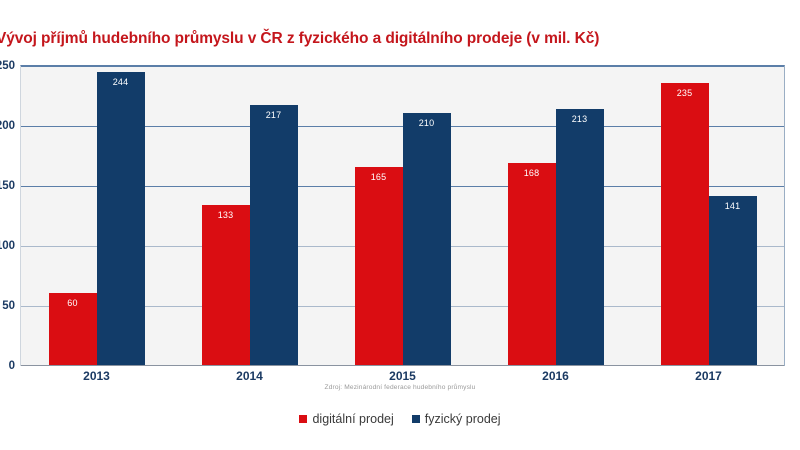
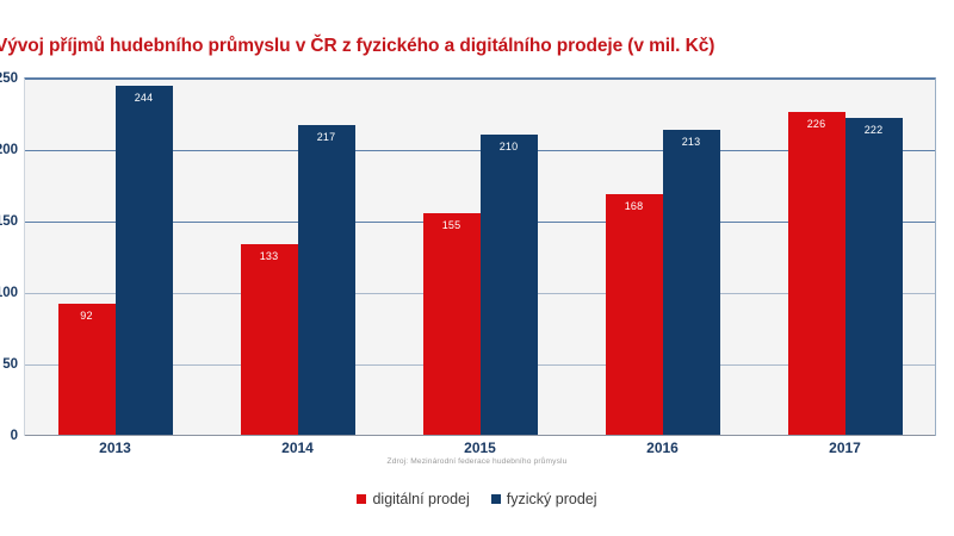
digitální prodej/2013: 60 -> 92
digitální prodej/2015: 165 -> 155
digitální prodej/2017: 235 -> 226
fyzický prodej/2017: 141 -> 222
